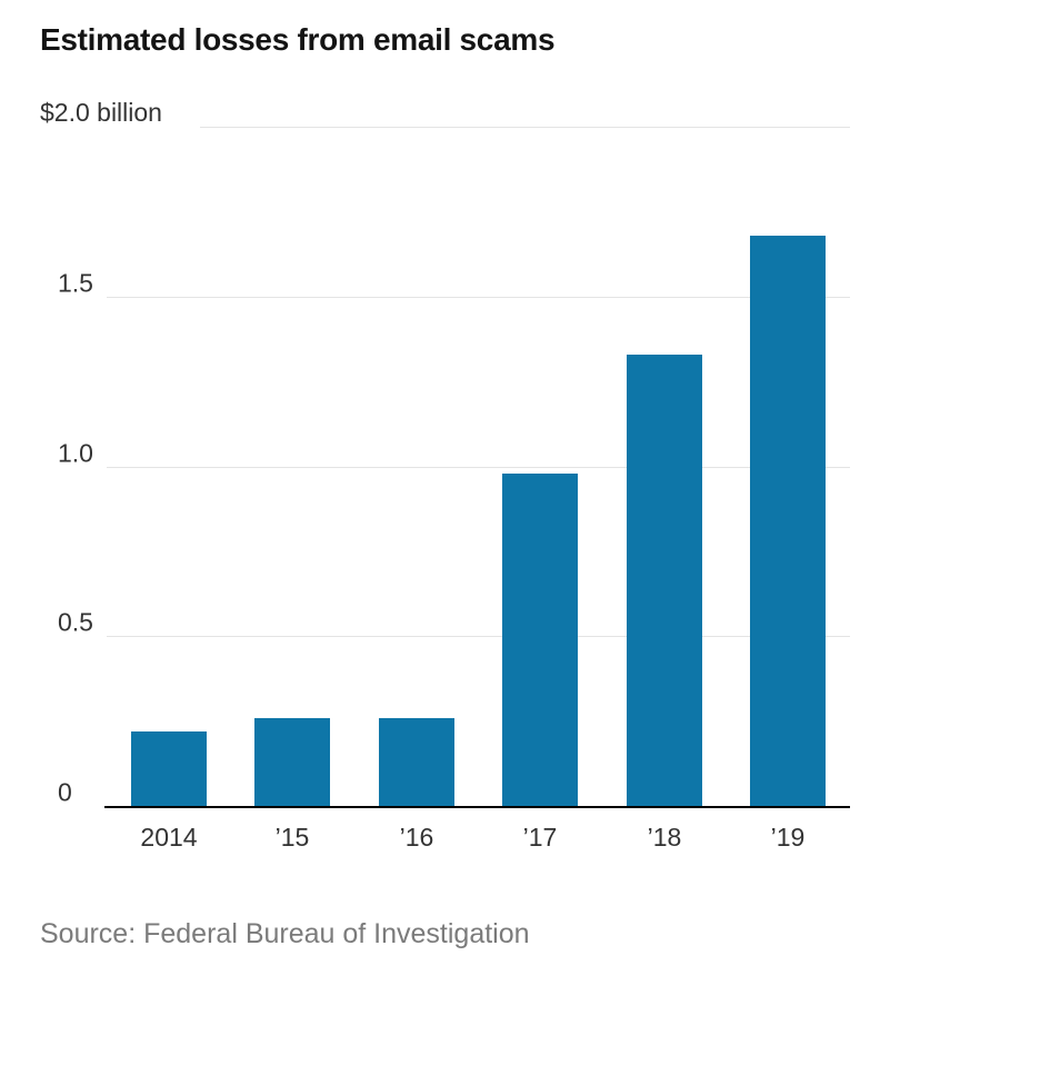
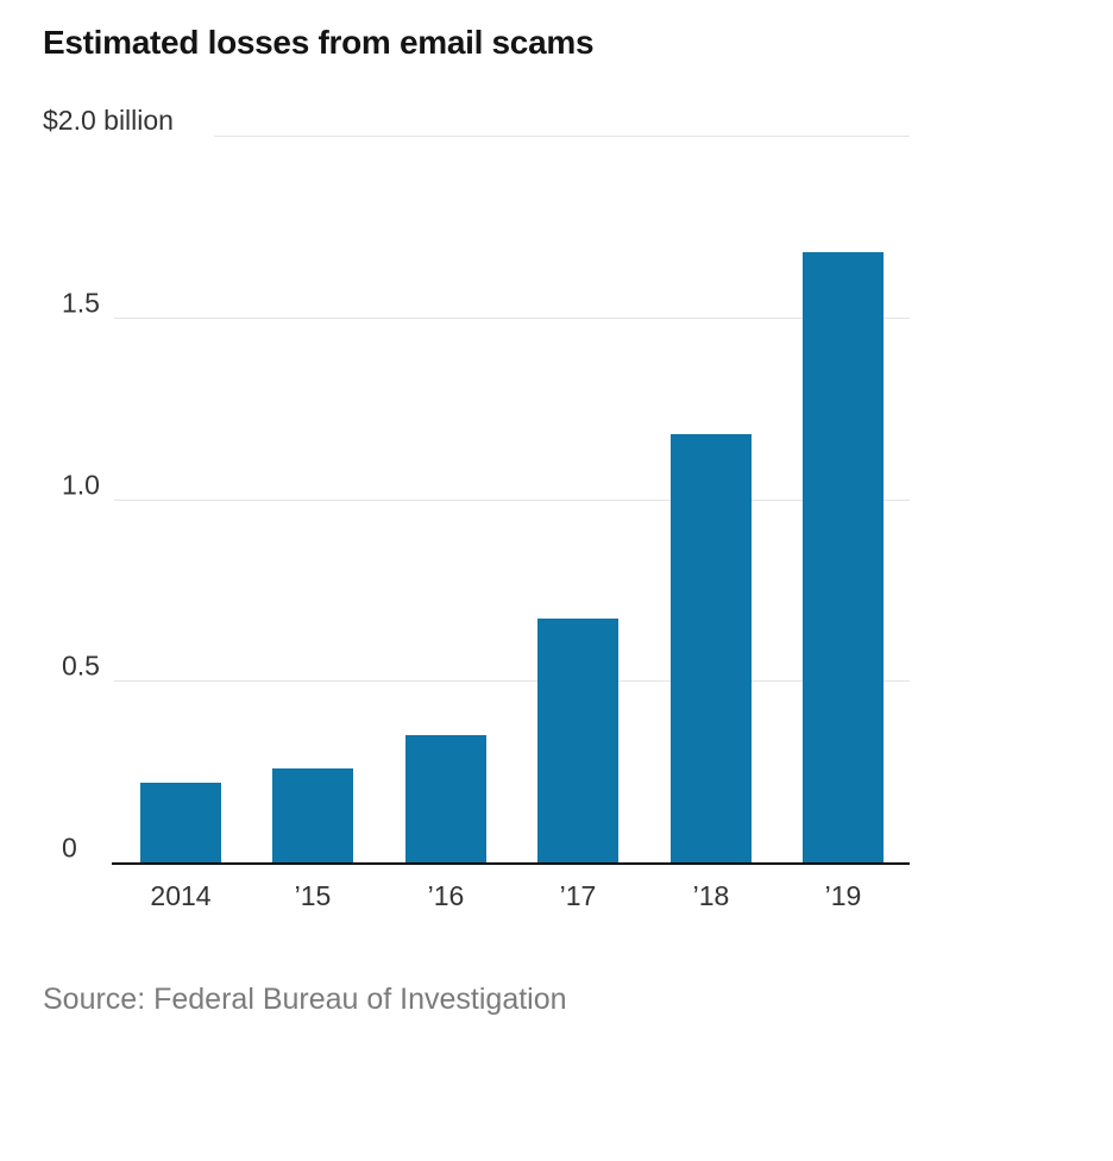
’16: 0.26 -> 0.35
’17: 0.98 -> 0.67
’18: 1.33 -> 1.18
